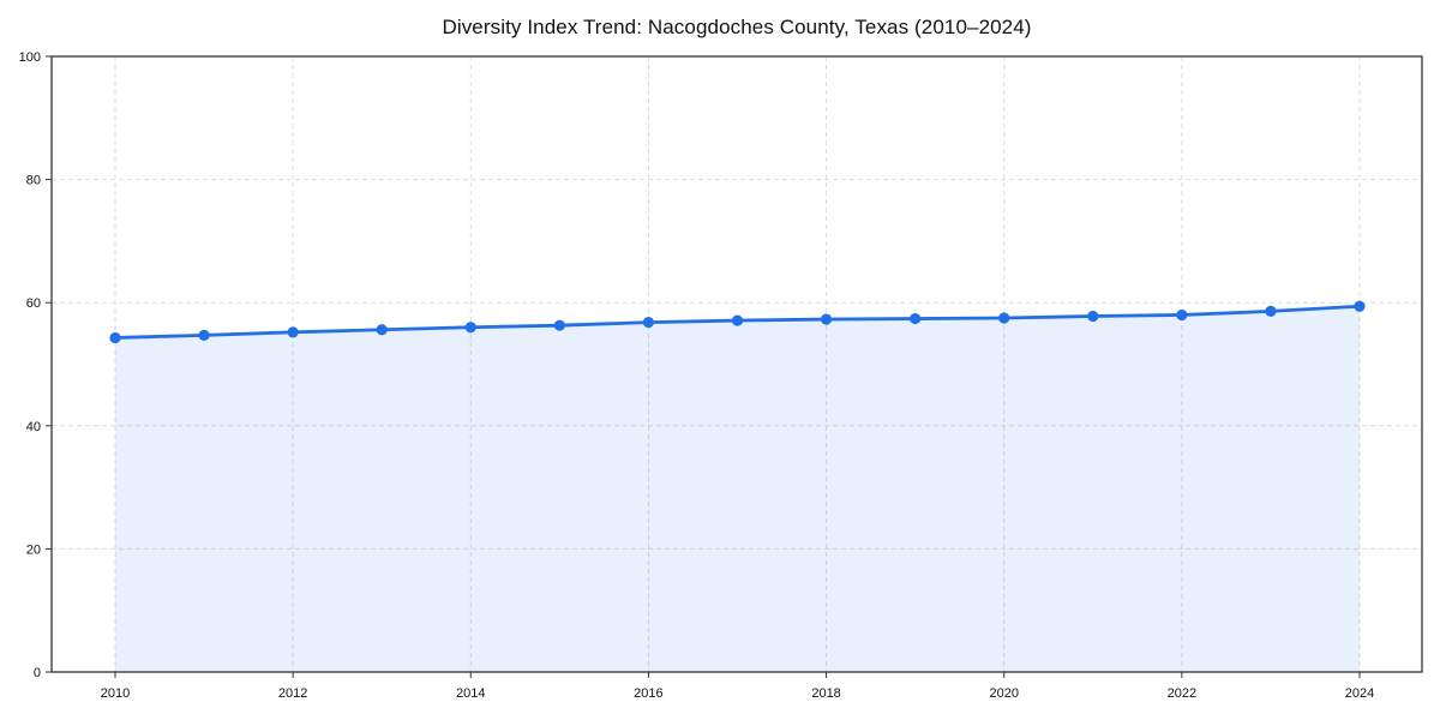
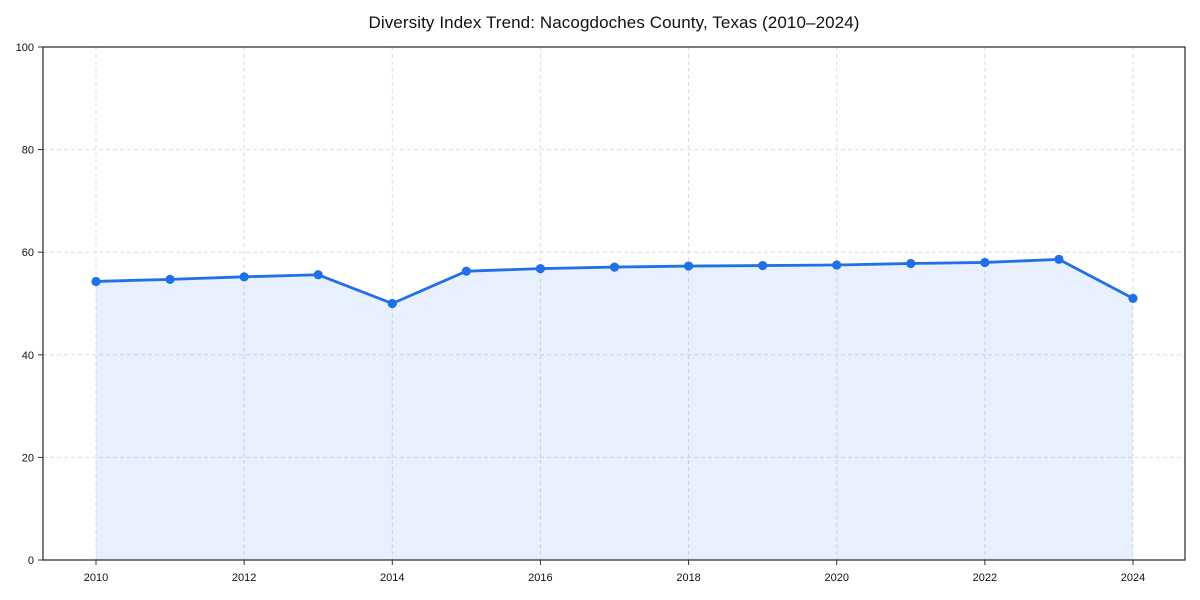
2014: 56 -> 50
2024: 59 -> 51
